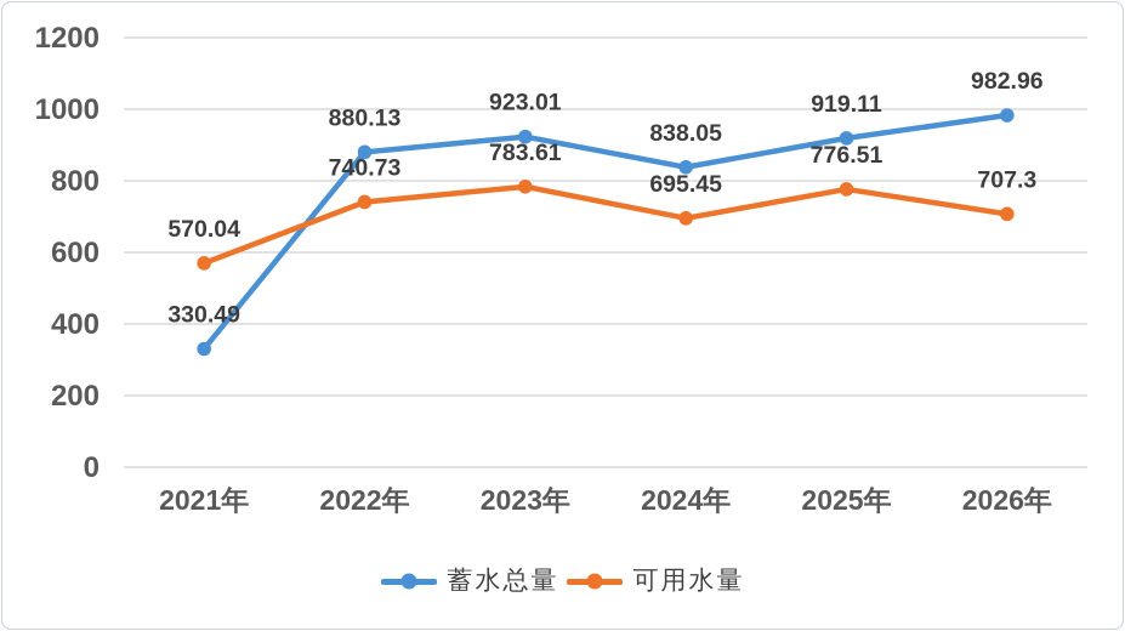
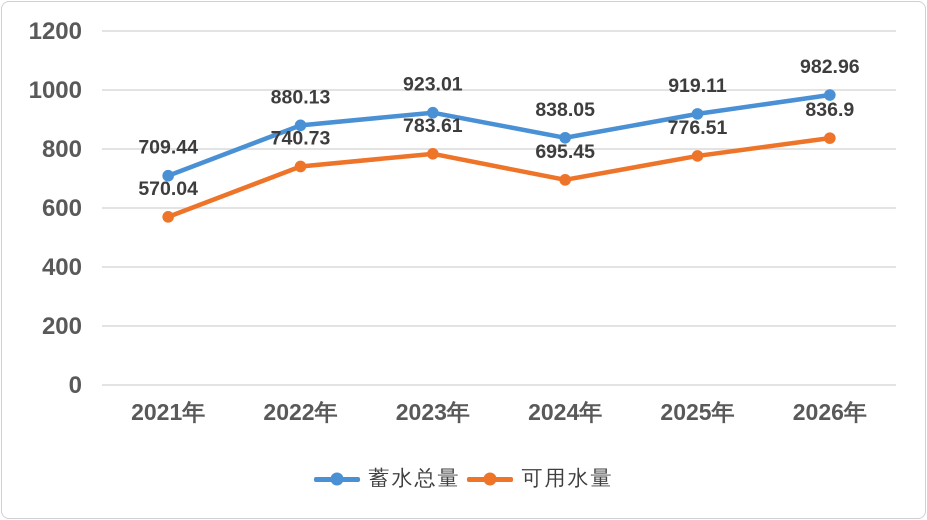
蓄水总量/2021年: 330.49 -> 709.44
可用水量/2026年: 707.3 -> 836.9
